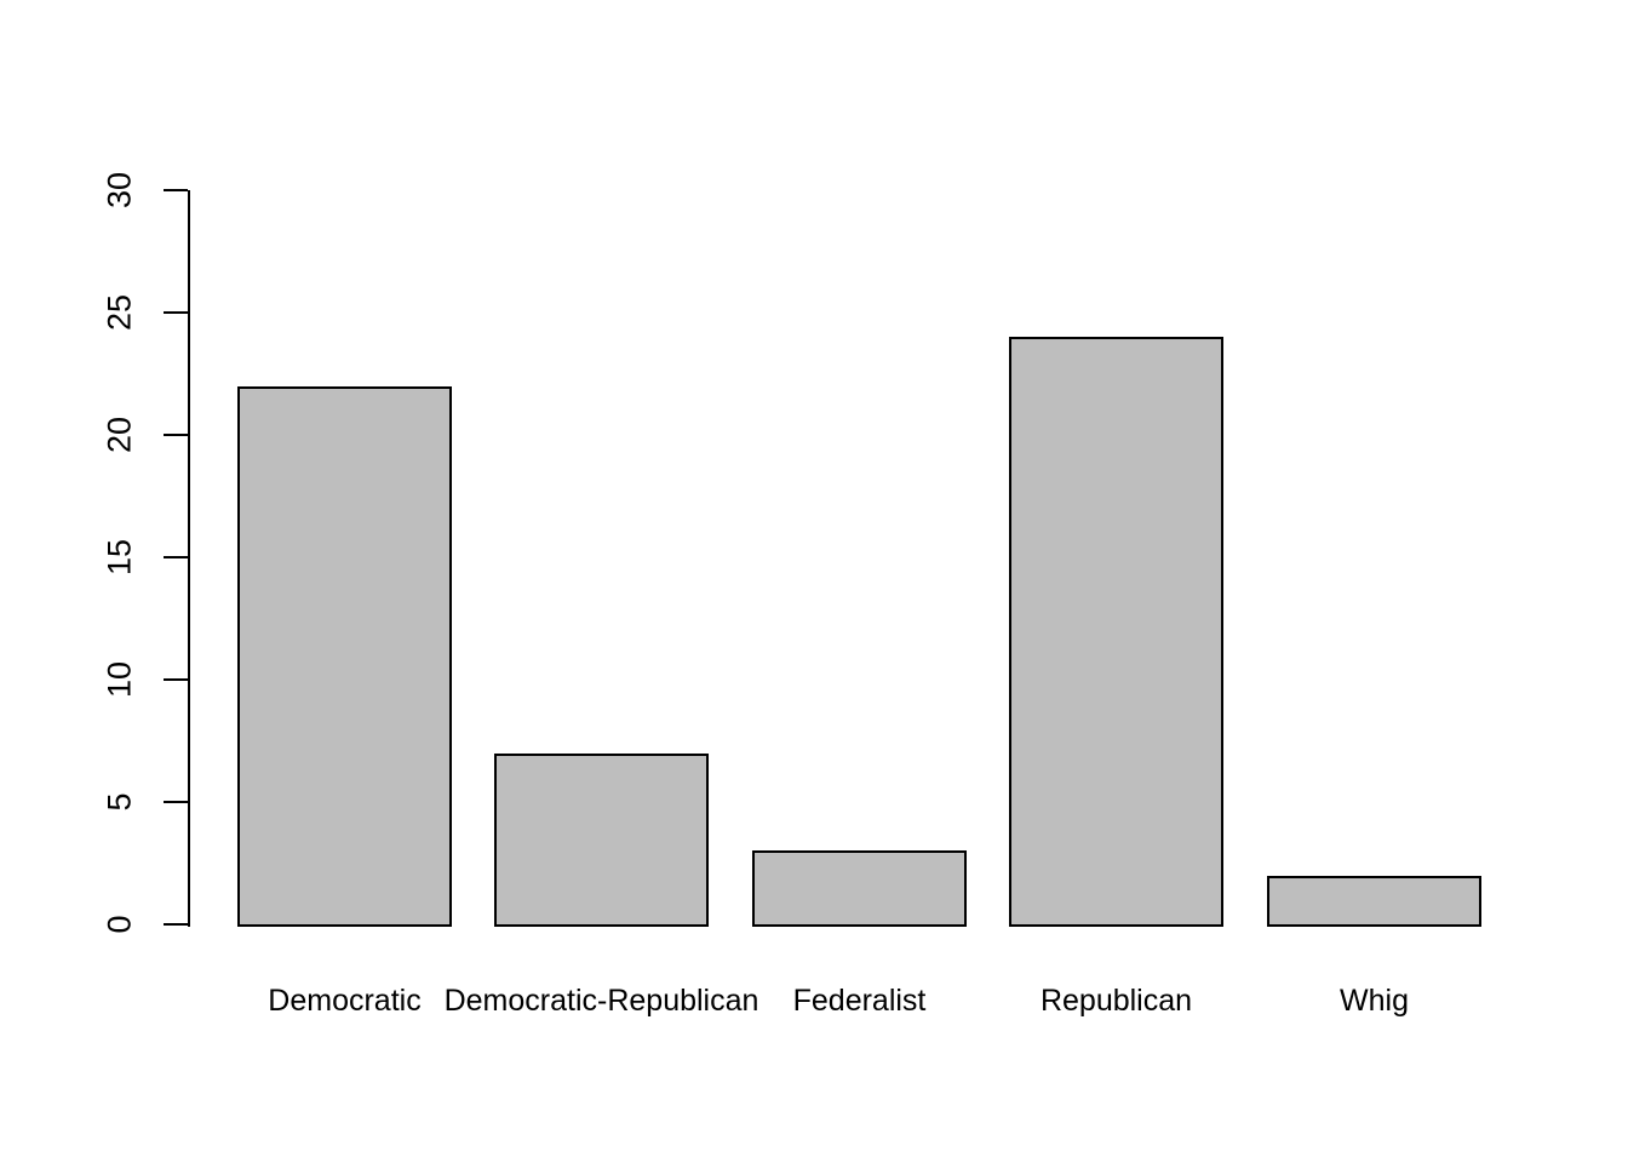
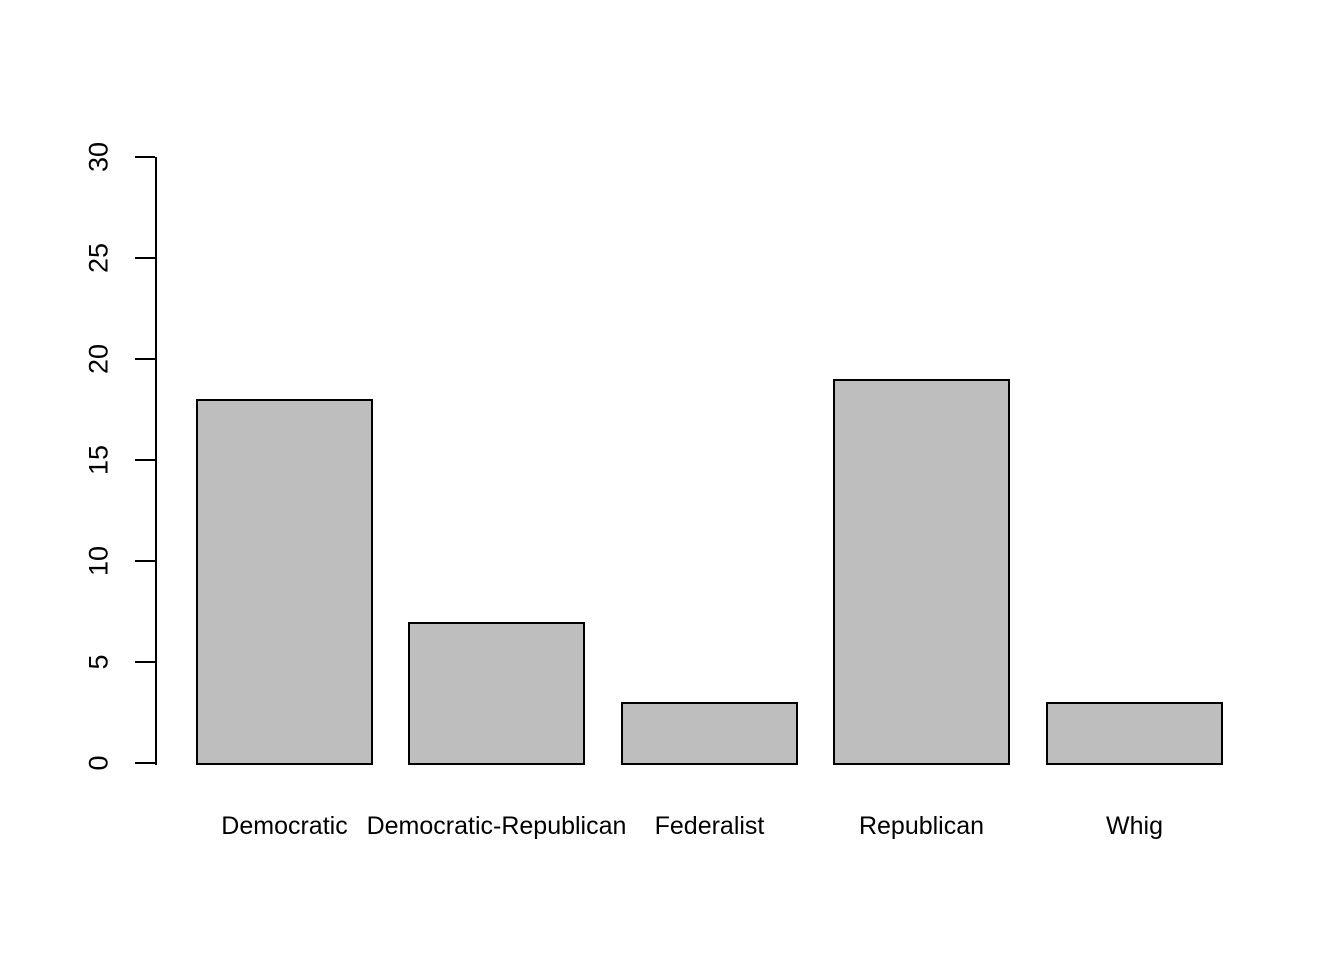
Democratic: 22 -> 18
Republican: 24 -> 19
Whig: 2 -> 3
